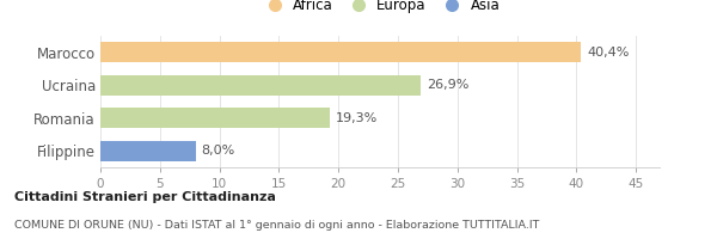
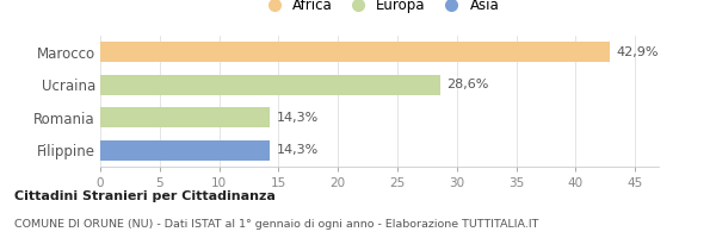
Marocco: 40,4% -> 42,9%
Ucraina: 26,9% -> 28,6%
Romania: 19,3% -> 14,3%
Filippine: 8,0% -> 14,3%
